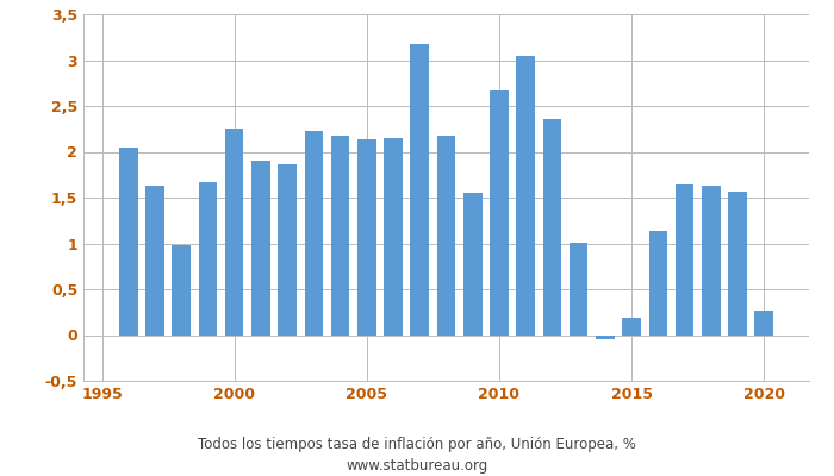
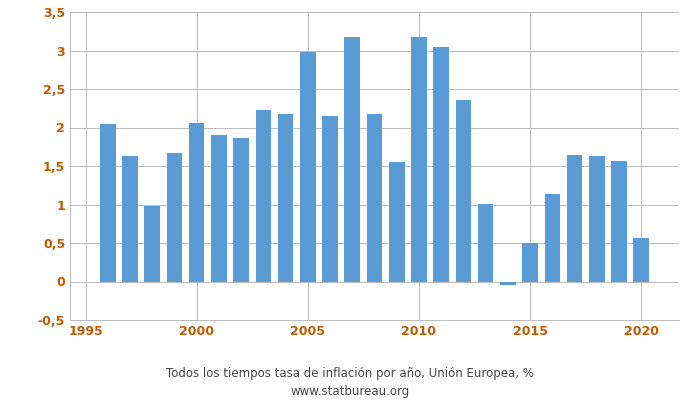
2000: 2,25 -> 2,06
2005: 2,14 -> 2,98
2010: 2,67 -> 3,18
2015: 0,19 -> 0,50
2020: 0,27 -> 0,56
